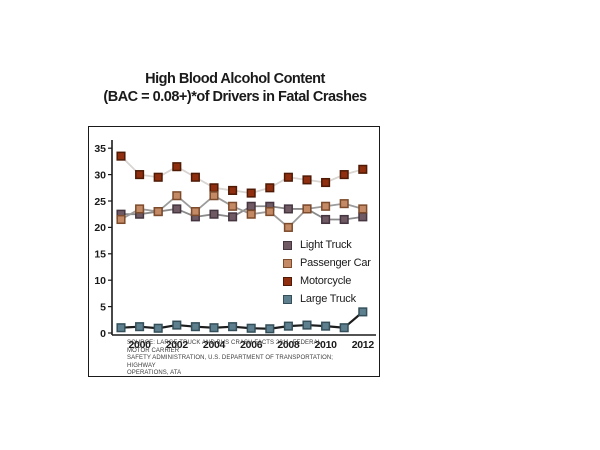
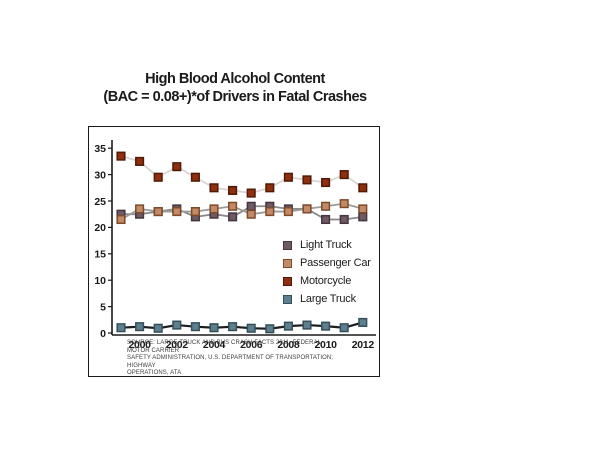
Motorcycle/2000: 30 -> 32
Passenger Car/2002: 26 -> 23
Passenger Car/2004: 26 -> 24
Passenger Car/2008: 20 -> 23
Motorcycle/2012: 31 -> 28
Large Truck/2012: 4 -> 2
